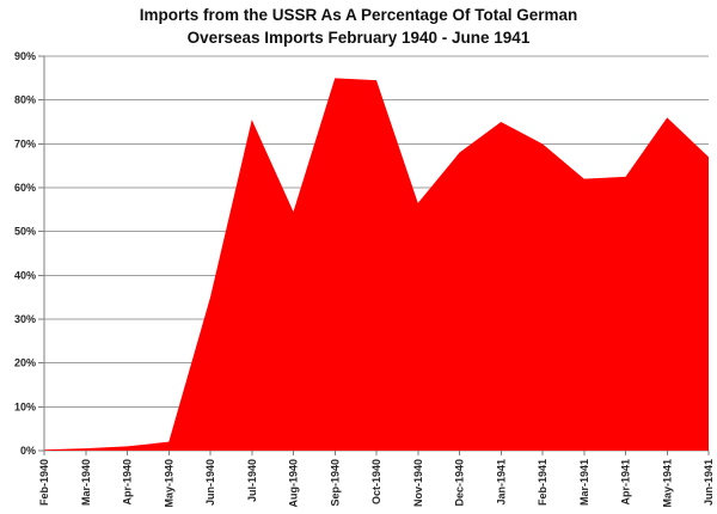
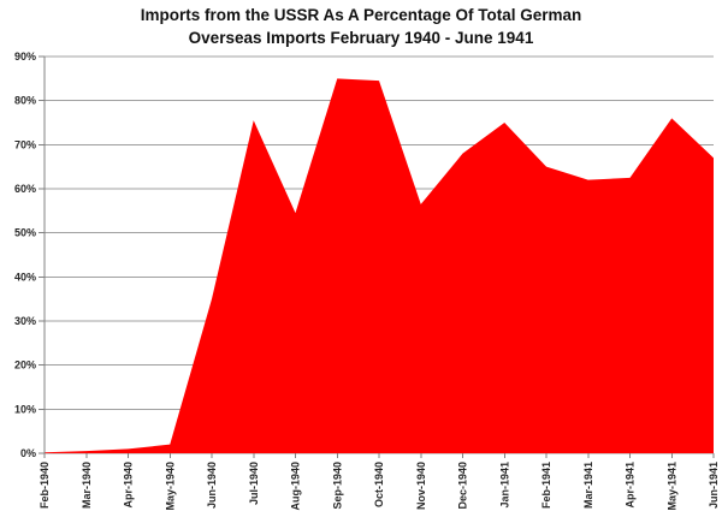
Feb-1941: 70% -> 65%
